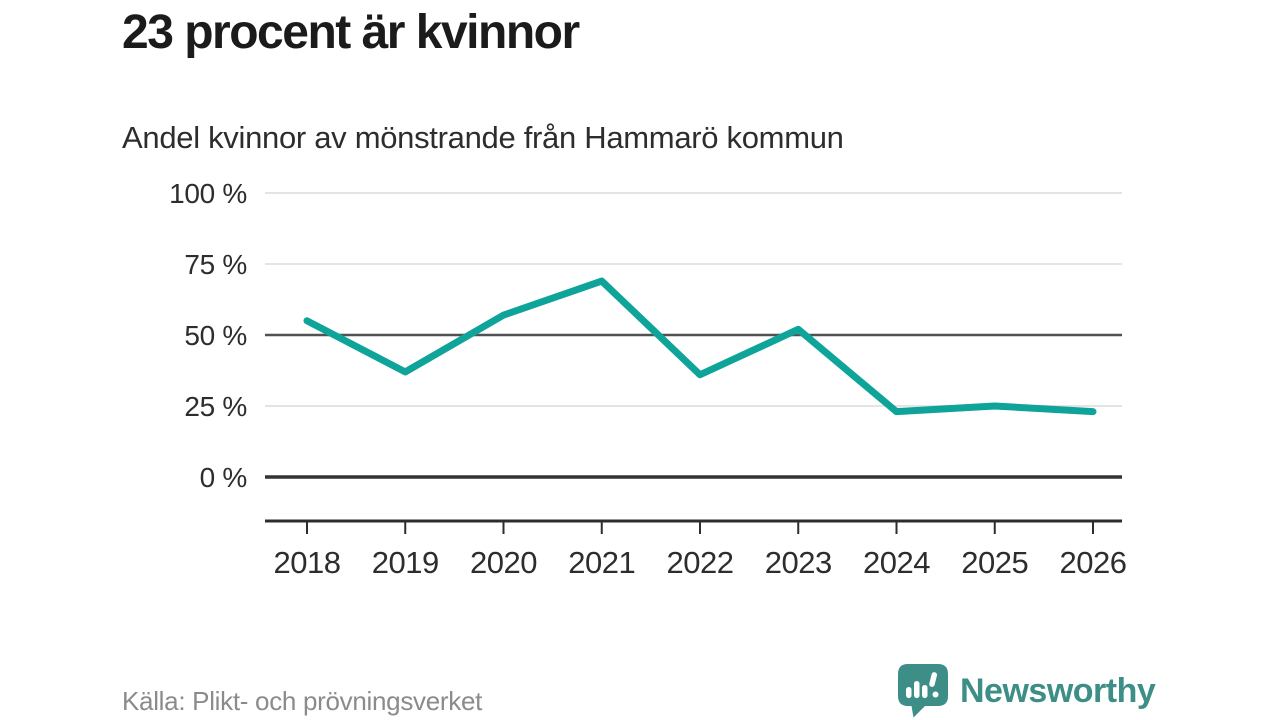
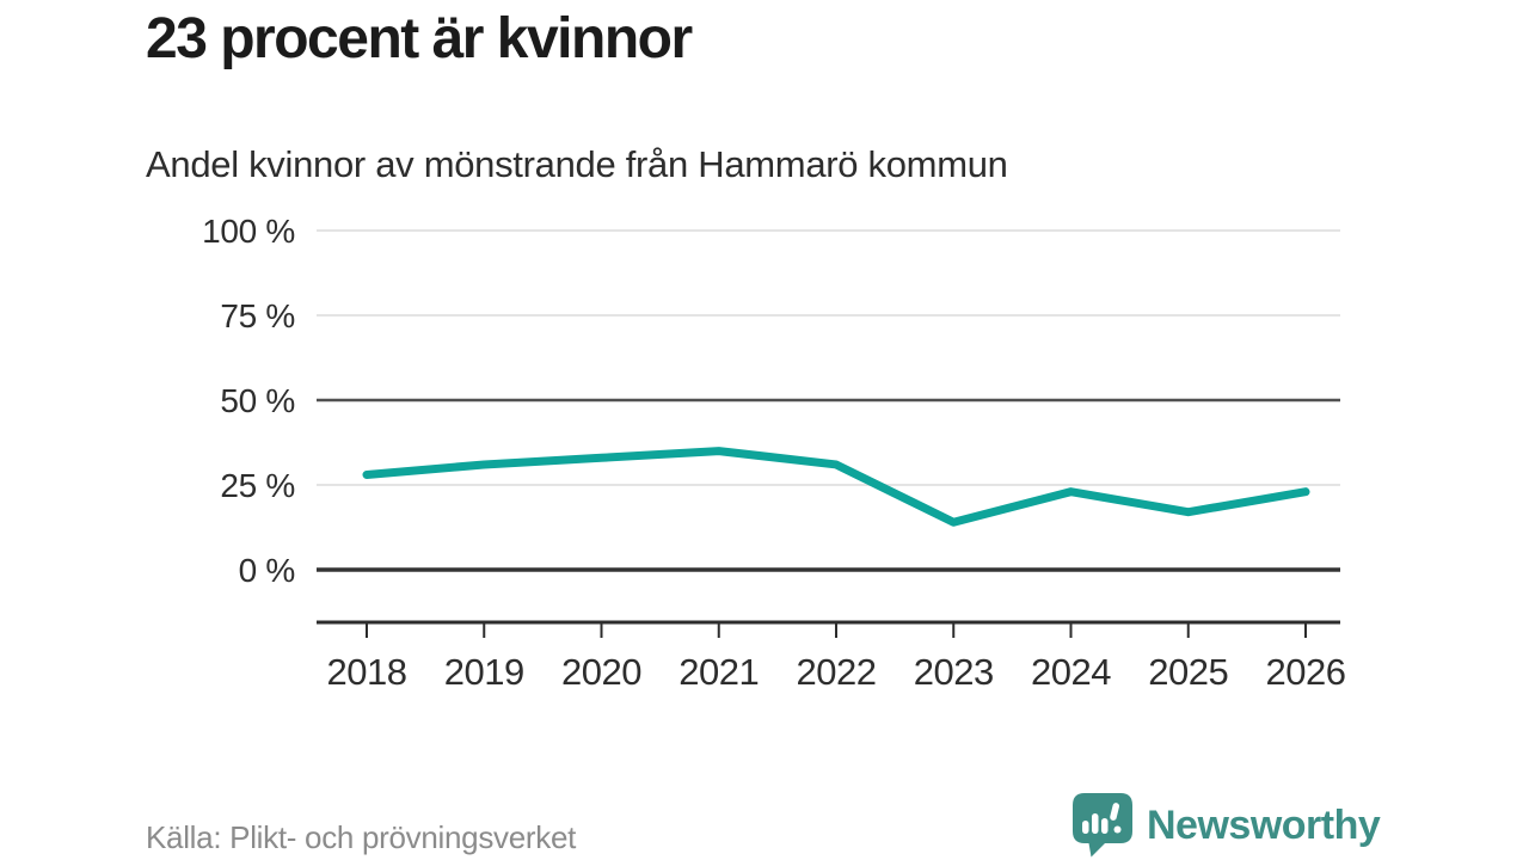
2018: 55% -> 28%
2019: 37% -> 31%
2020: 57% -> 33%
2021: 69% -> 35%
2022: 36% -> 31%
2023: 52% -> 14%
2025: 25% -> 17%
